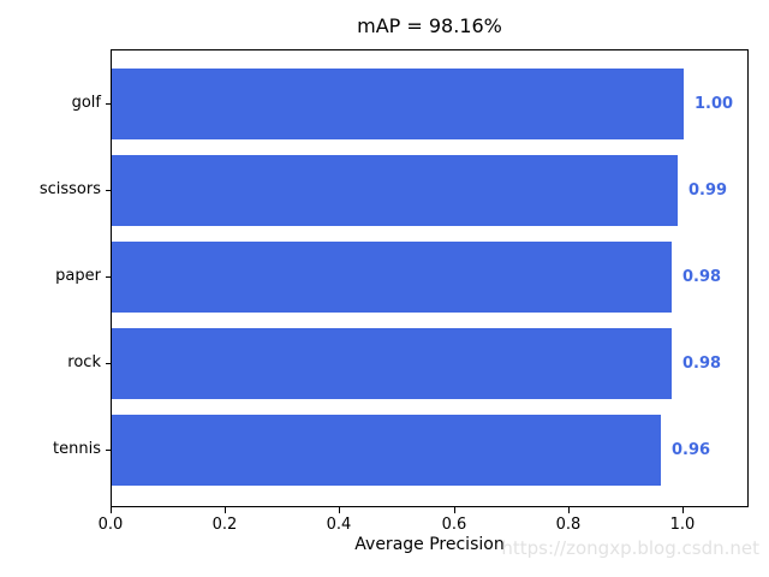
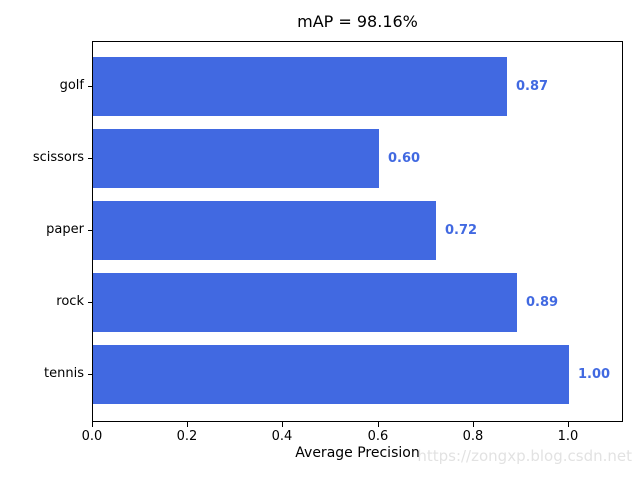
golf: 1.00 -> 0.87
scissors: 0.99 -> 0.60
paper: 0.98 -> 0.72
rock: 0.98 -> 0.89
tennis: 0.96 -> 1.00
